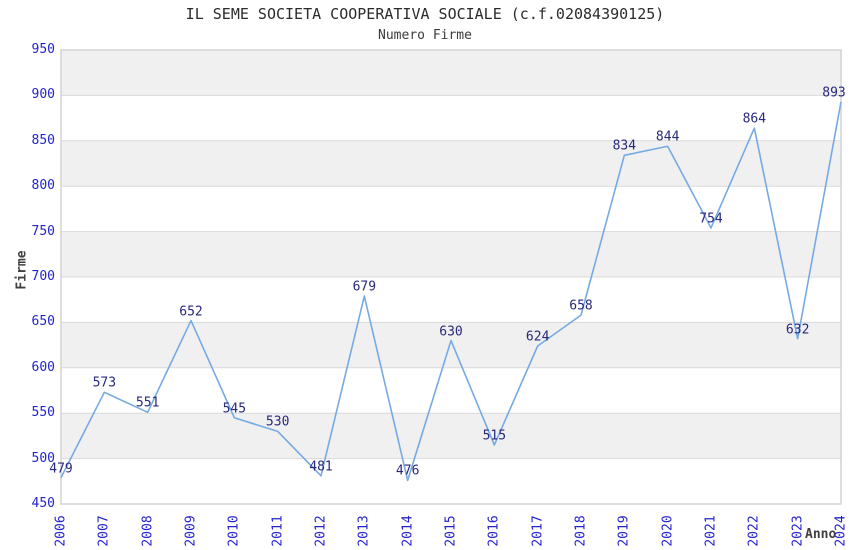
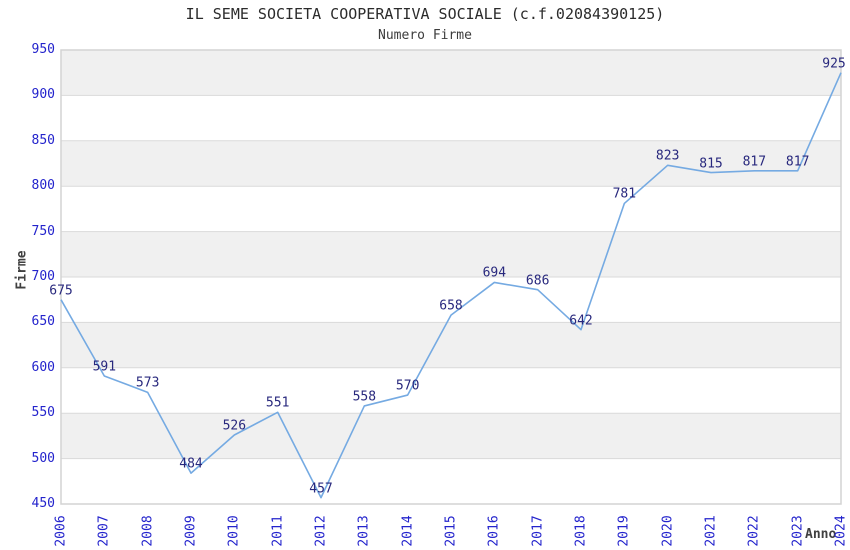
2006: 479 -> 675
2007: 573 -> 591
2008: 551 -> 573
2009: 652 -> 484
2010: 545 -> 526
2011: 530 -> 551
2012: 481 -> 457
2013: 679 -> 558
2014: 476 -> 570
2015: 630 -> 658
2016: 515 -> 694
2017: 624 -> 686
2018: 658 -> 642
2019: 834 -> 781
2020: 844 -> 823
2021: 754 -> 815
2022: 864 -> 817
2023: 632 -> 817
2024: 893 -> 925
